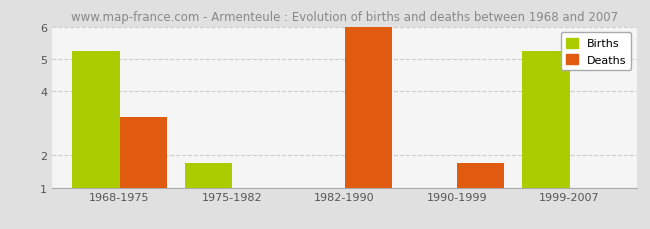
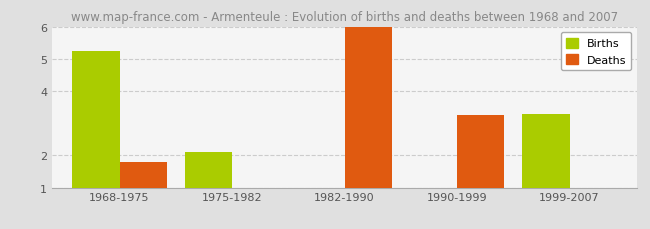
Deaths/1968-1975: 3.20 -> 1.80
Births/1975-1982: 1.75 -> 2.10
Deaths/1990-1999: 1.75 -> 3.25
Births/1999-2007: 5.25 -> 3.30
